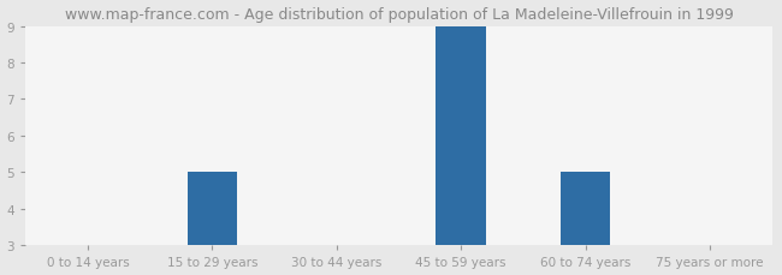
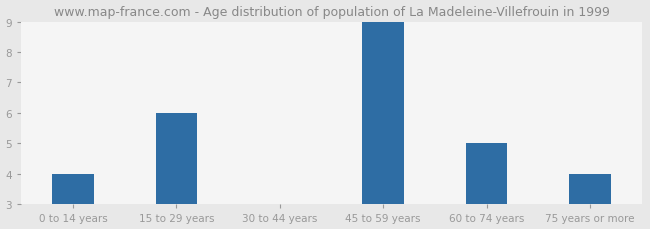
0 to 14 years: 3 -> 4
15 to 29 years: 5 -> 6
75 years or more: 3 -> 4
